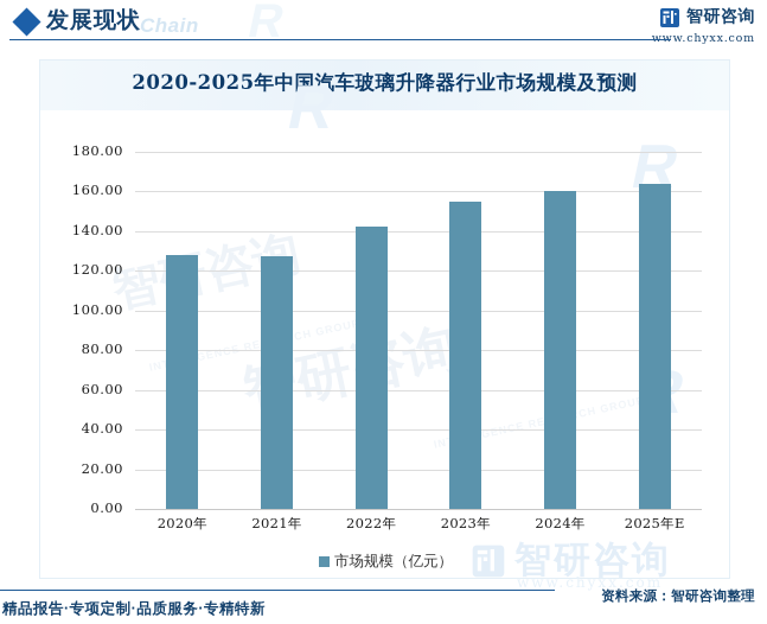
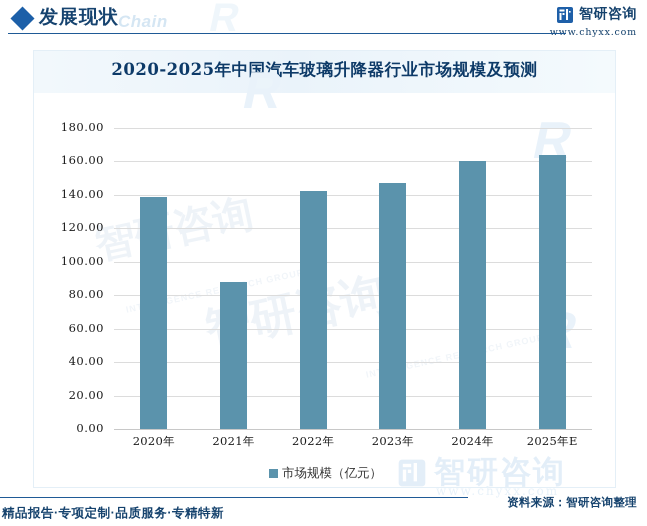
2020年: 128 -> 139
2021年: 127 -> 88
2023年: 155 -> 147
